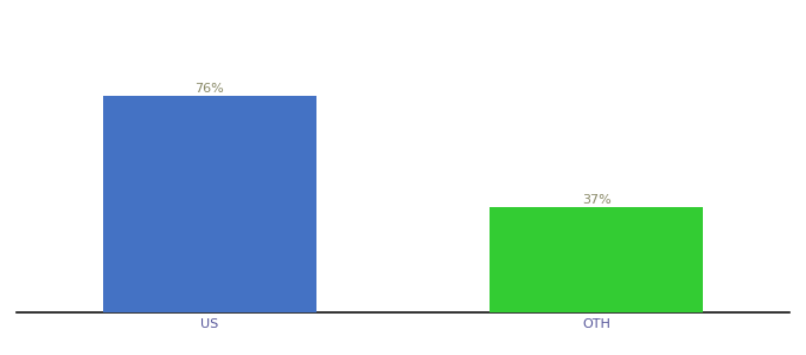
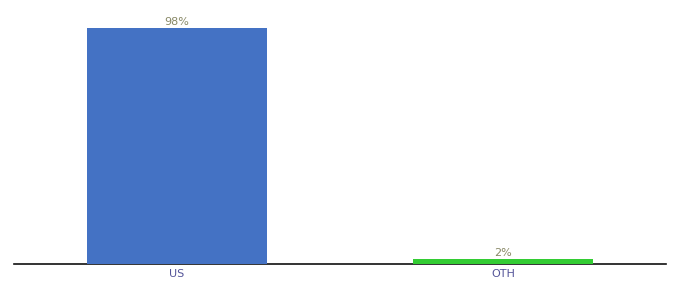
US: 76% -> 98%
OTH: 37% -> 2%
